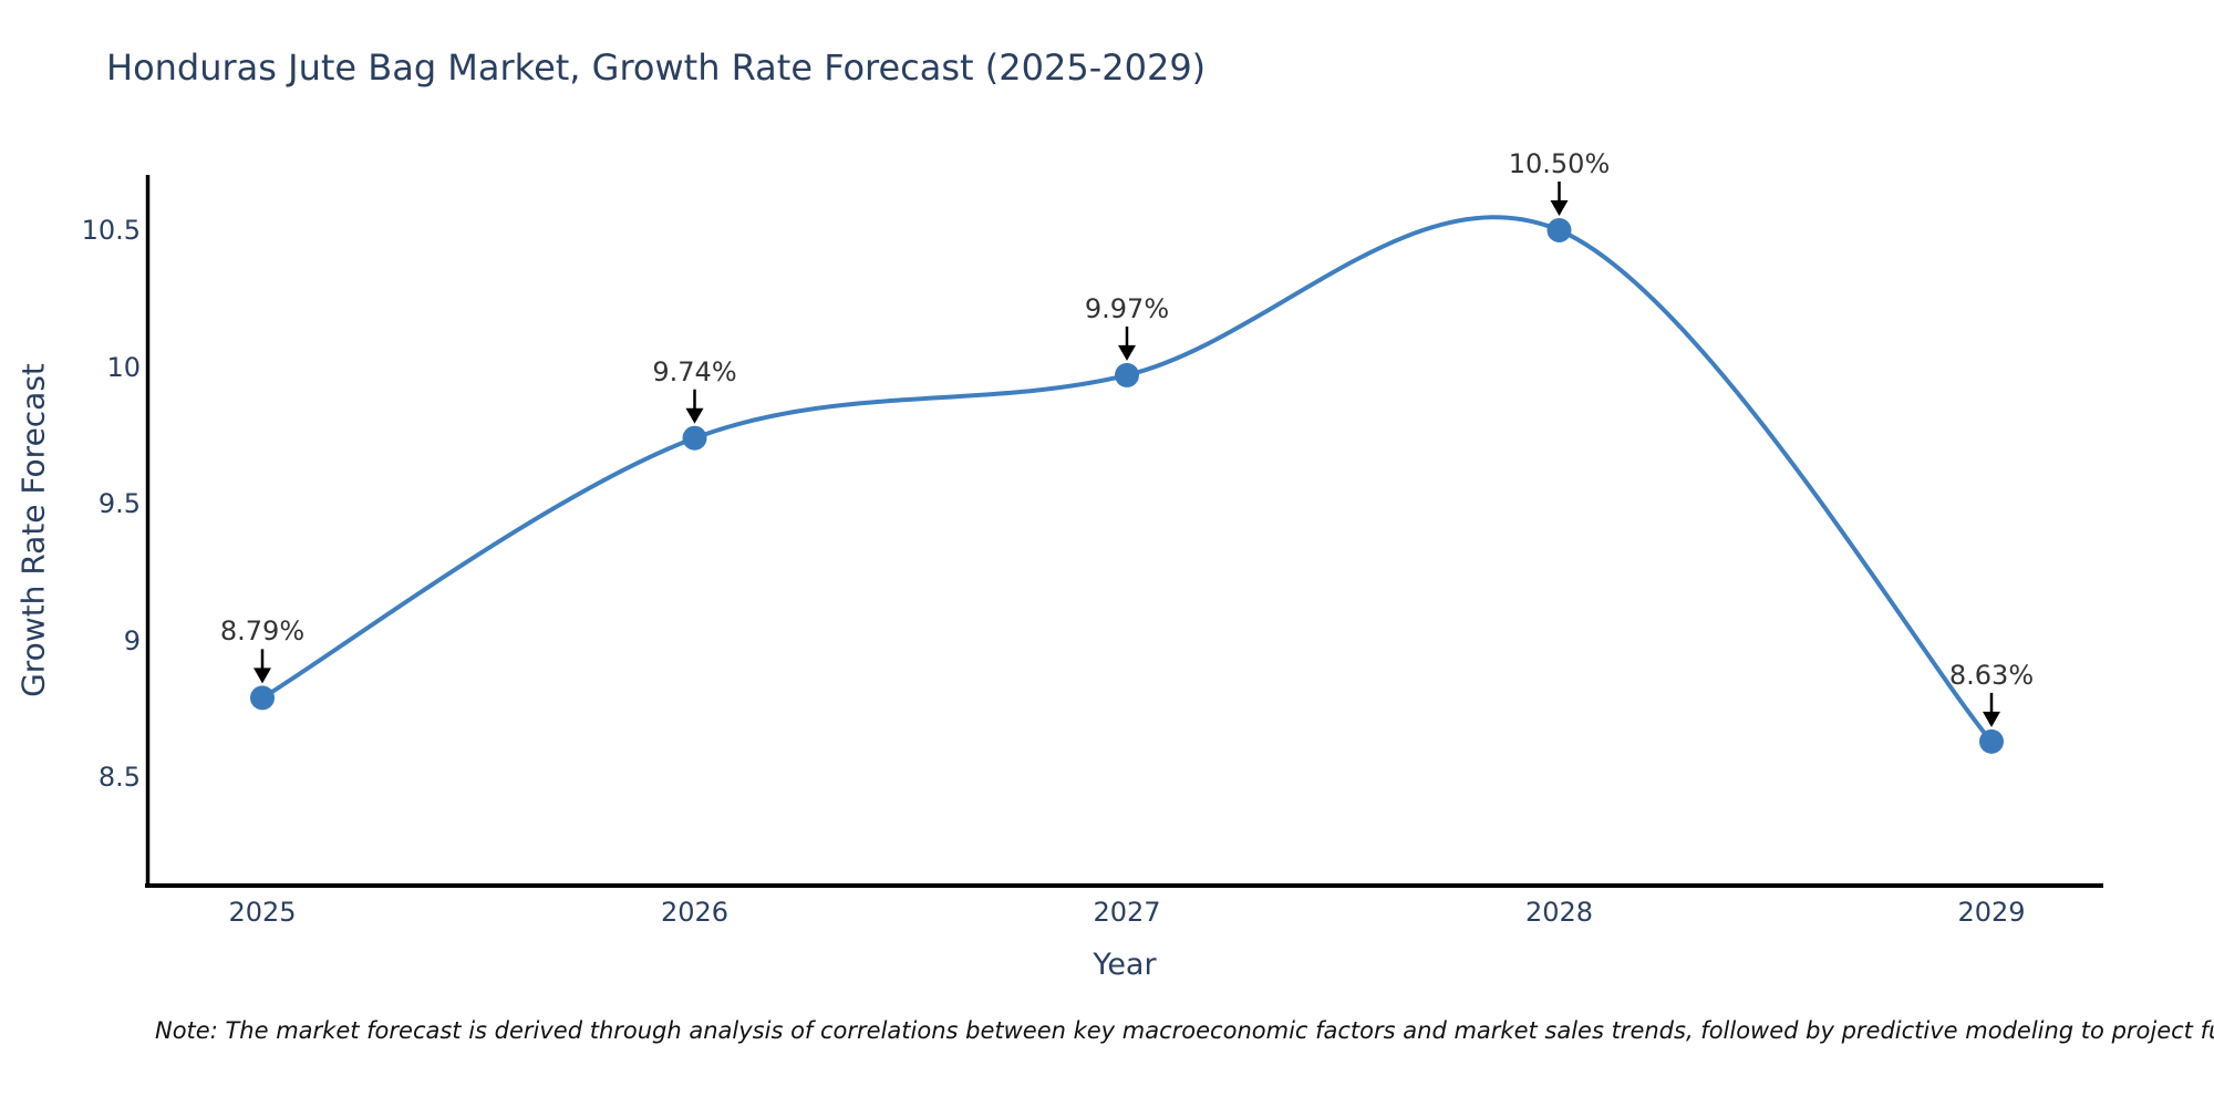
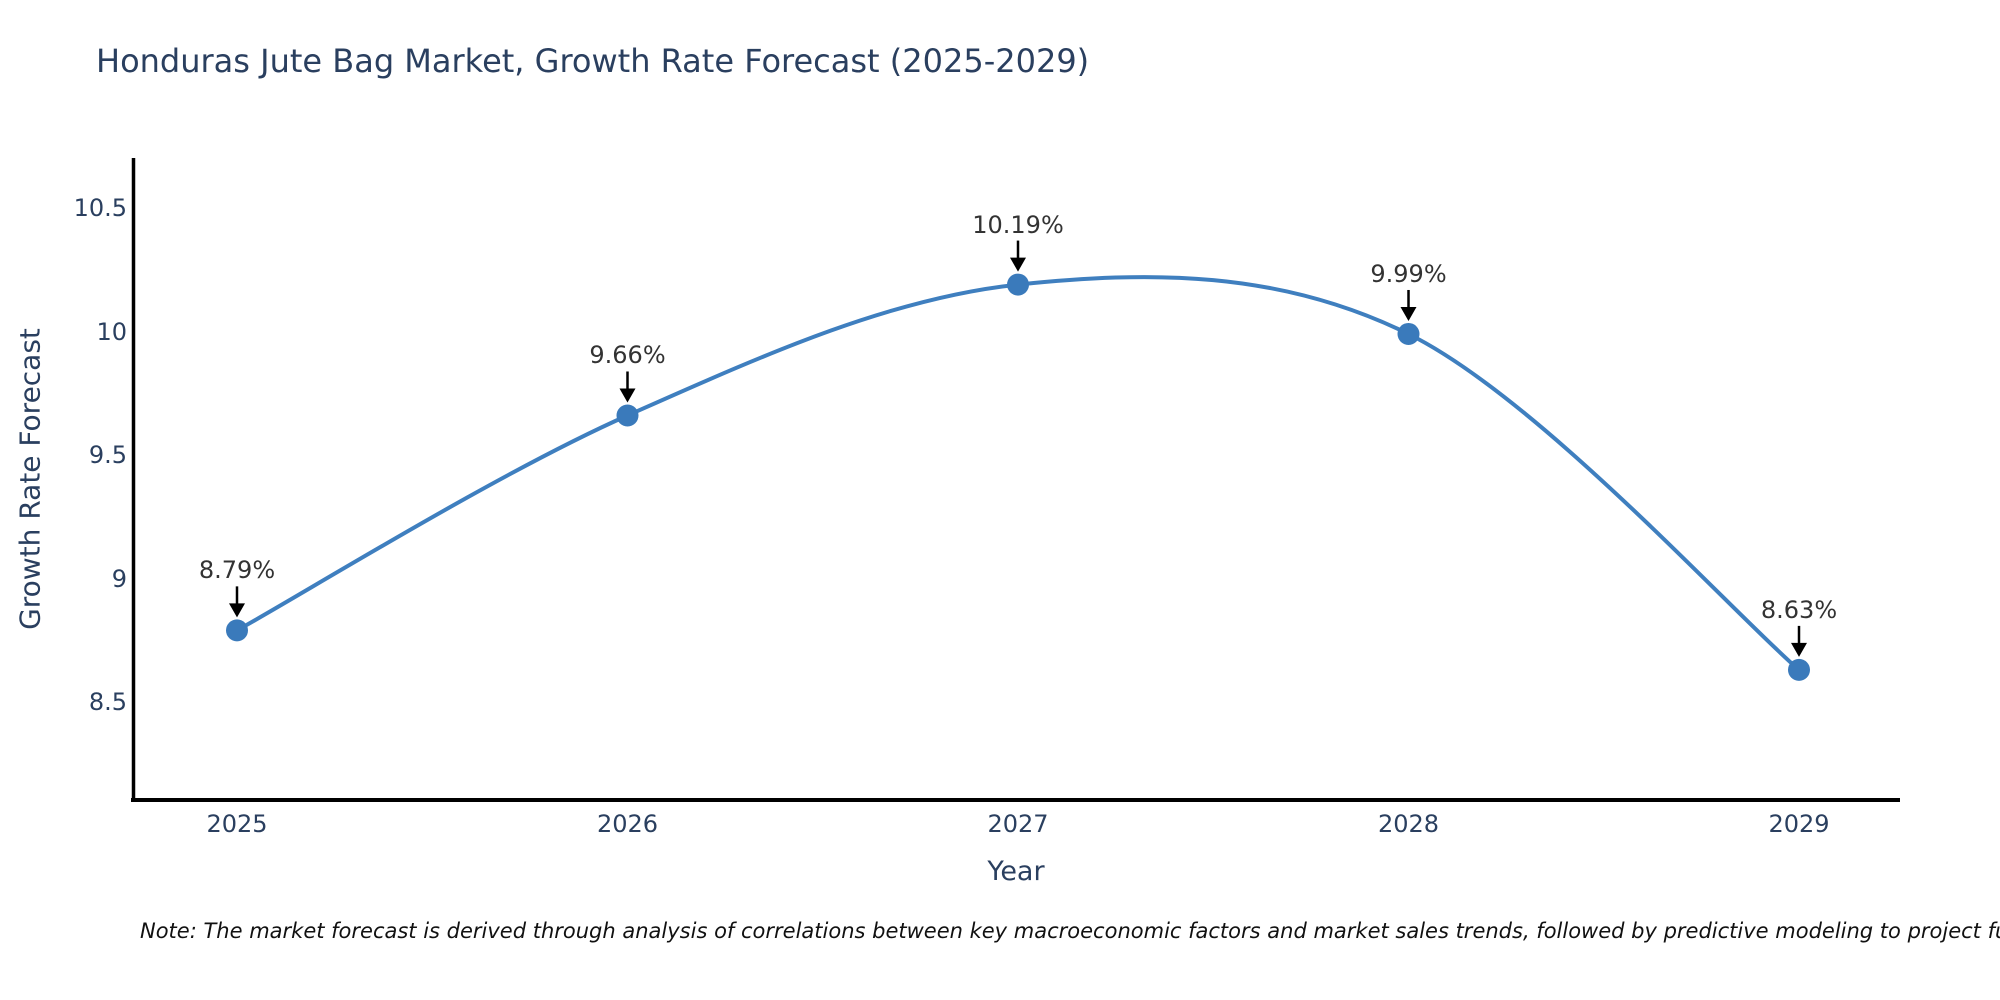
2026: 9.74% -> 9.66%
2027: 9.97% -> 10.19%
2028: 10.50% -> 9.99%
